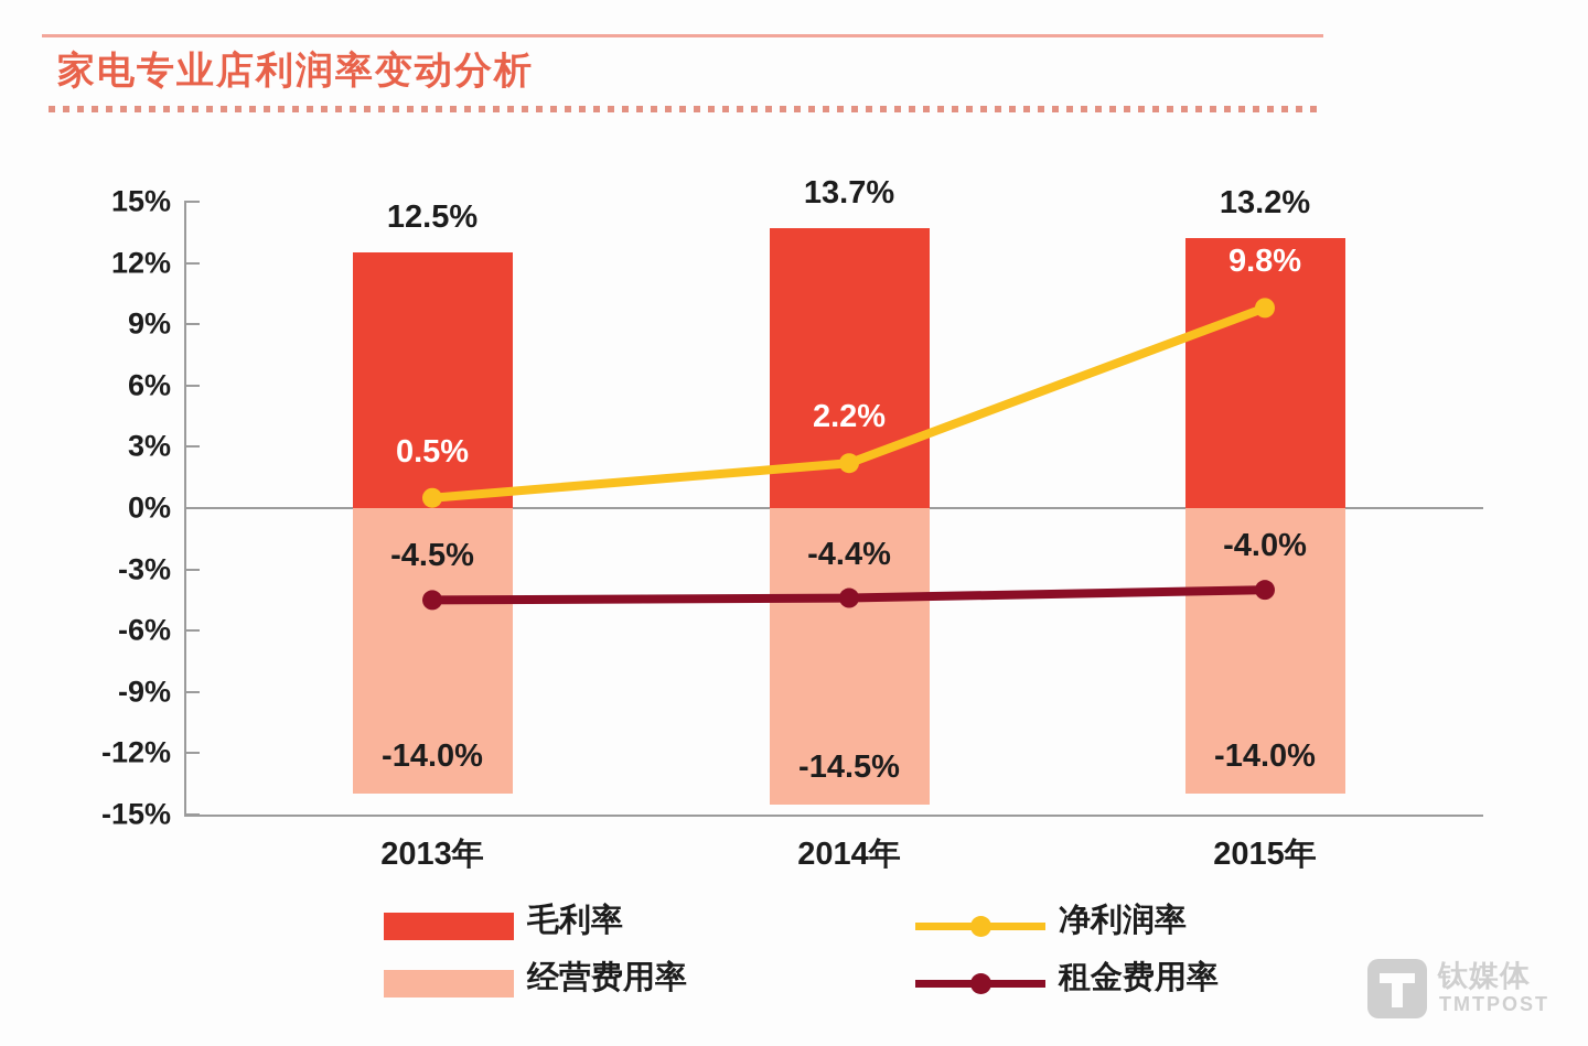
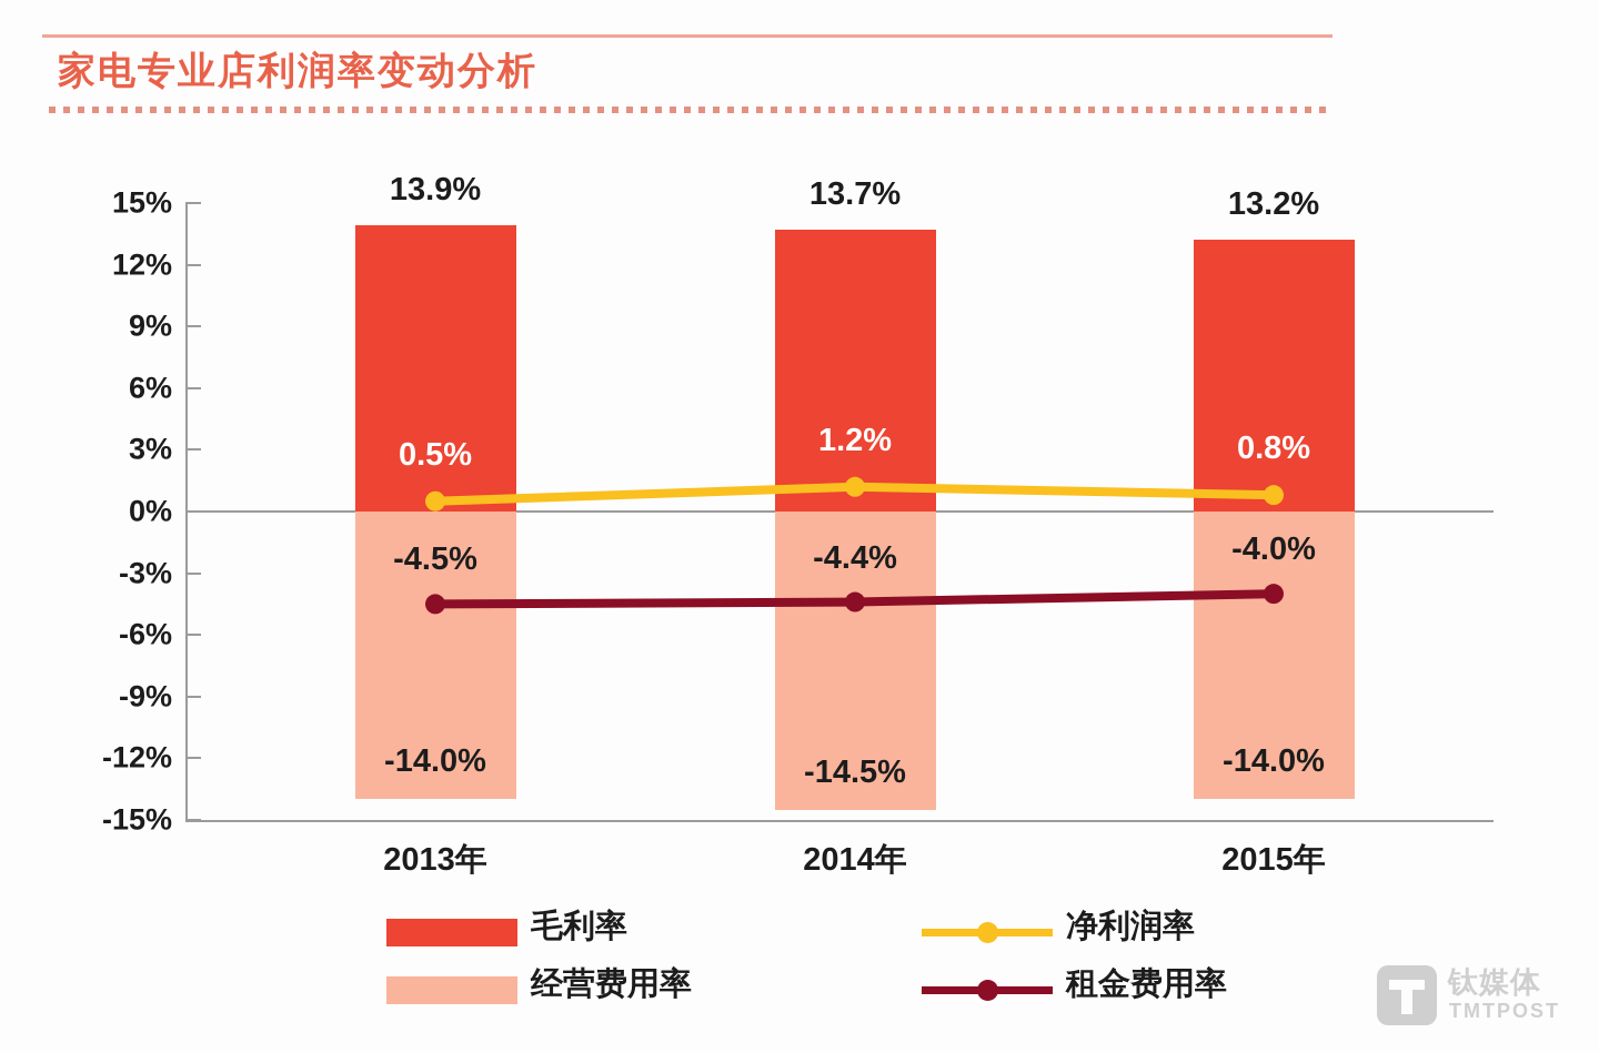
毛利率/2013年: 12.5% -> 13.9%
净利润率/2014年: 2.2% -> 1.2%
净利润率/2015年: 9.8% -> 0.8%
